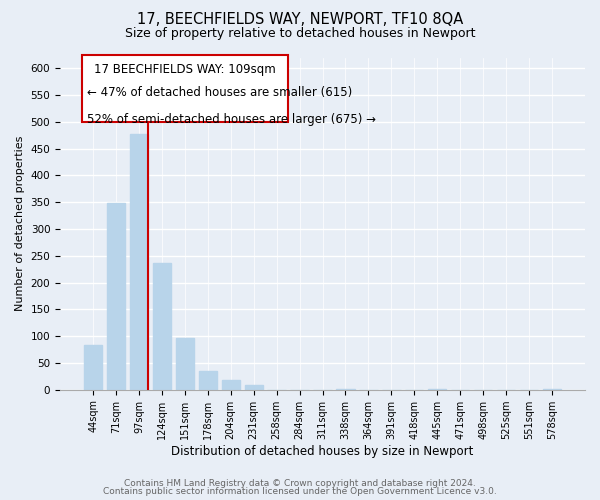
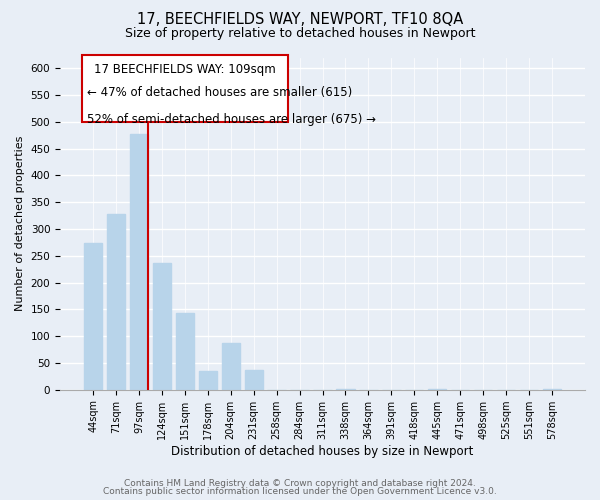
44sqm: 83 -> 274
71sqm: 348 -> 328
151sqm: 97 -> 144
204sqm: 18 -> 88
231sqm: 8 -> 36
